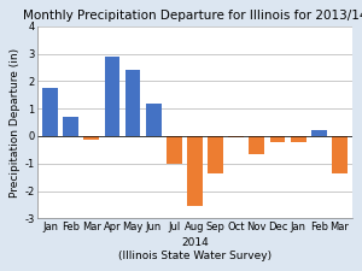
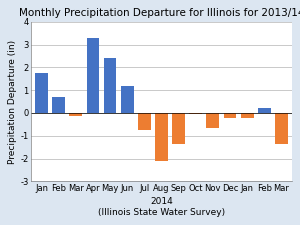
Apr: 2.90 -> 3.30
Jul: -1.00 -> -0.75
Aug: -2.55 -> -2.10
